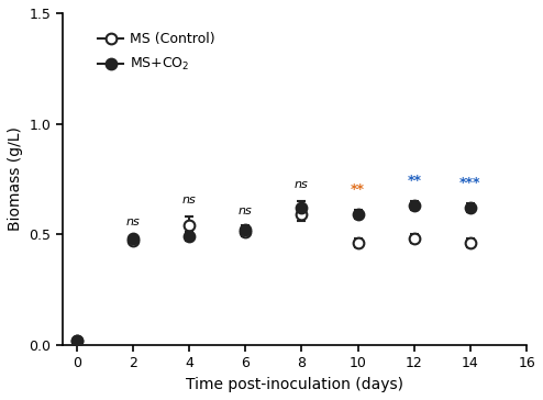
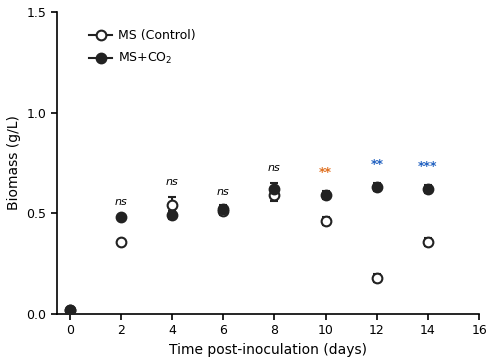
MS (Control)/2: 0.47 -> 0.36
MS (Control)/12: 0.48 -> 0.18
MS (Control)/14: 0.46 -> 0.36
